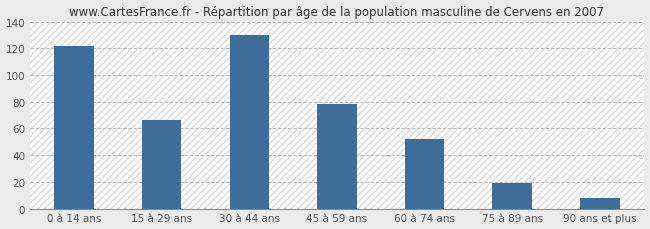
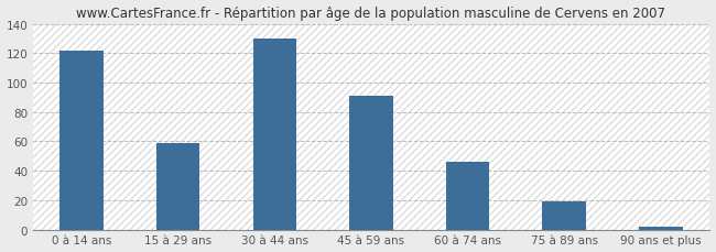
15 à 29 ans: 66 -> 59
45 à 59 ans: 78 -> 91
60 à 74 ans: 52 -> 46
90 ans et plus: 8 -> 2
